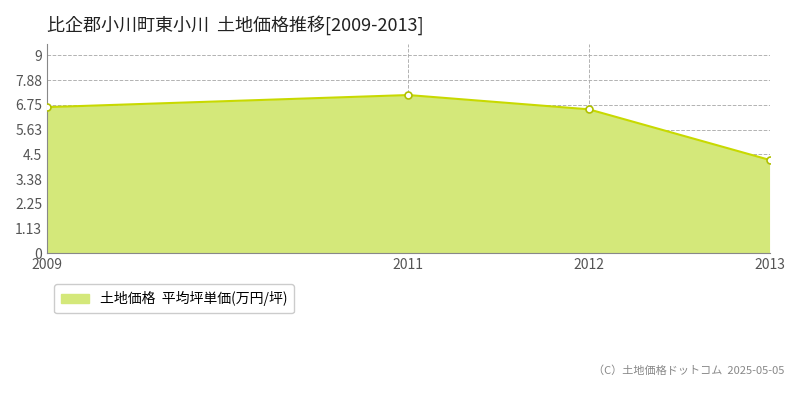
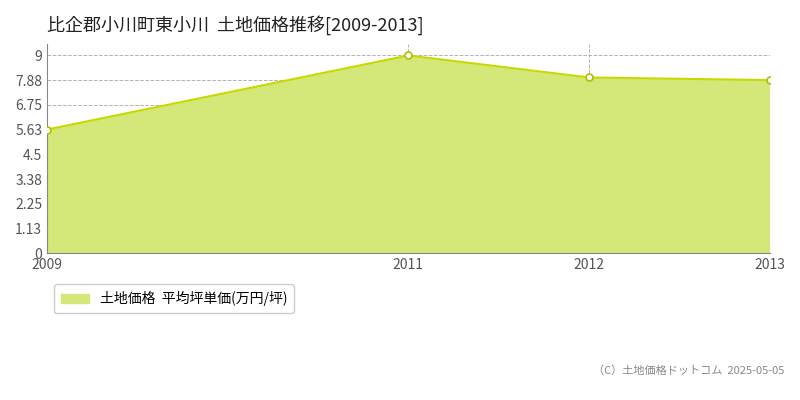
2009: 6.65 -> 5.63
2011: 7.20 -> 9.00
2012: 6.55 -> 8.00
2013: 4.25 -> 7.88
